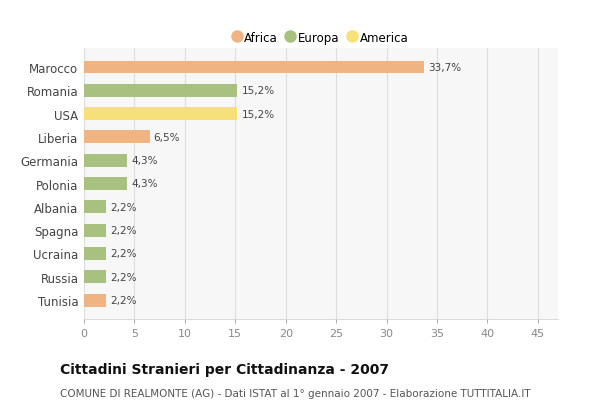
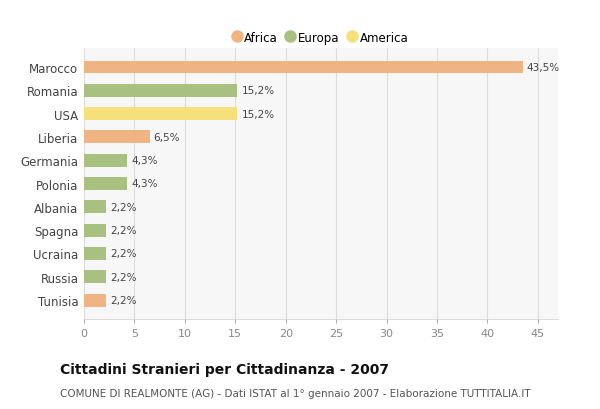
Marocco: 33,7% -> 43,5%
